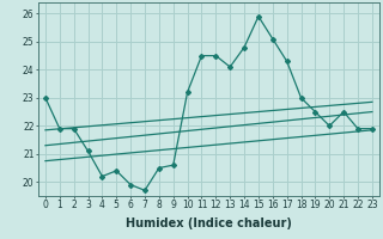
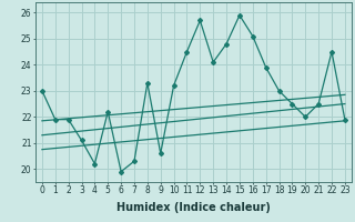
5: 20.4 -> 22.2
7: 19.7 -> 20.3
8: 20.5 -> 23.3
12: 24.5 -> 25.7
17: 24.3 -> 23.9
22: 21.9 -> 24.5
